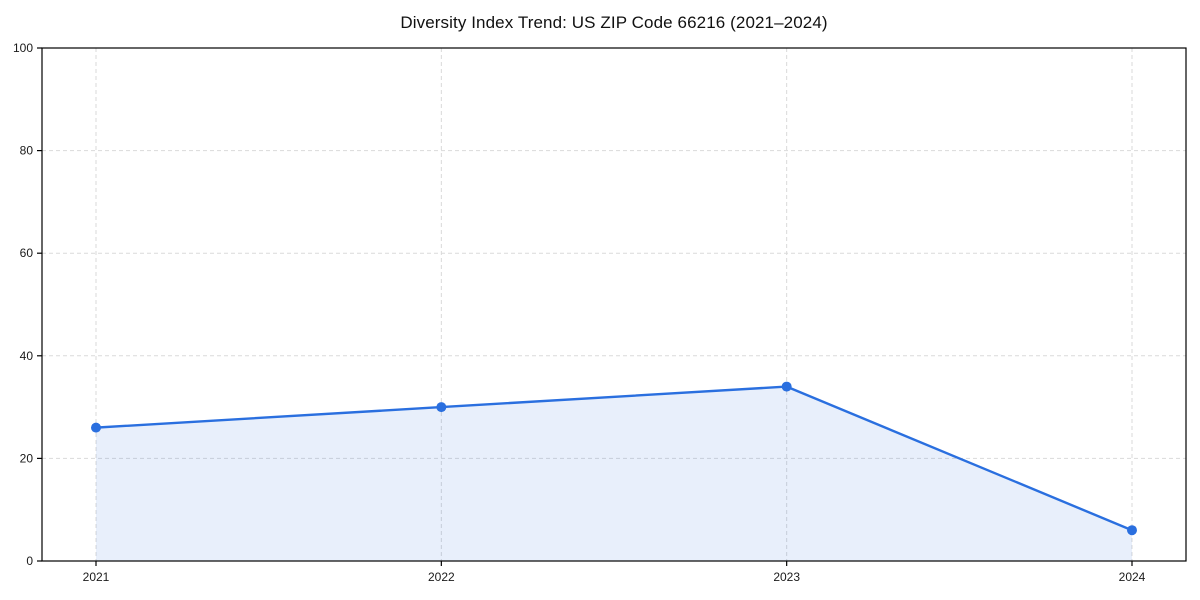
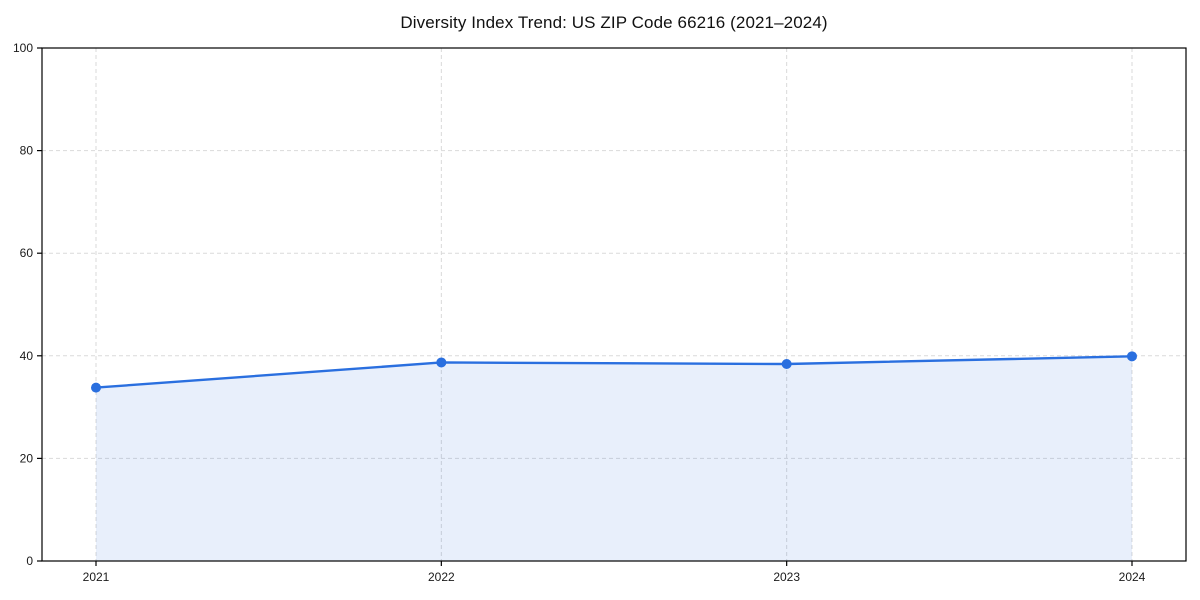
2021: 26 -> 34
2022: 30 -> 39
2023: 34 -> 38
2024: 6 -> 40
